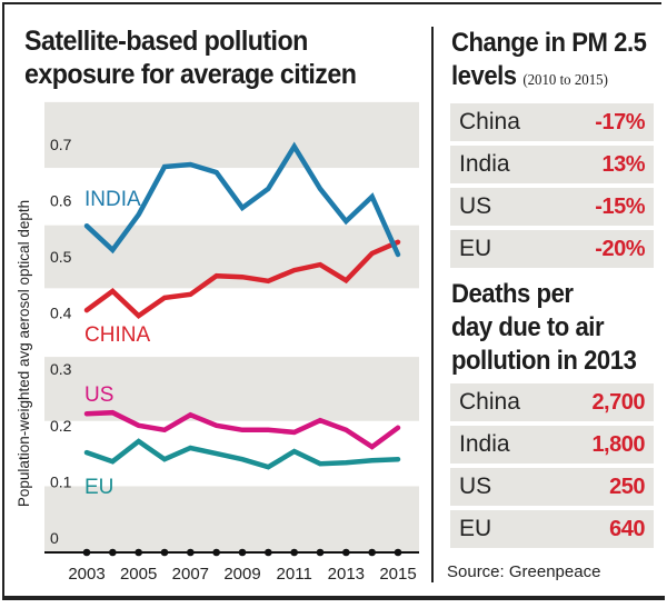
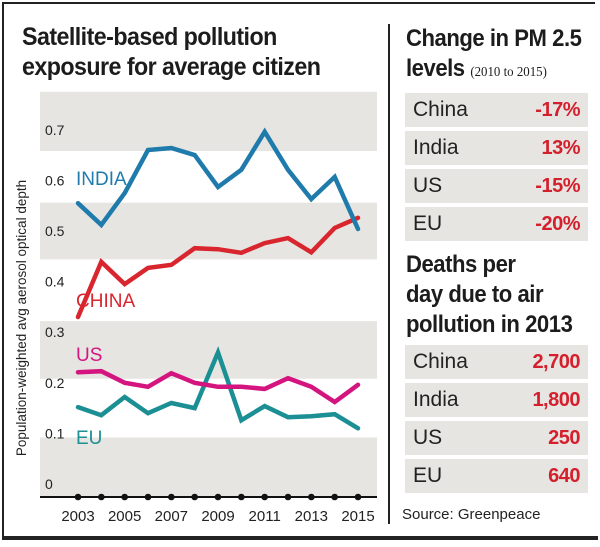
CHINA/2003: 0.41 -> 0.33
EU/2009: 0.14 -> 0.26
EU/2015: 0.14 -> 0.11
